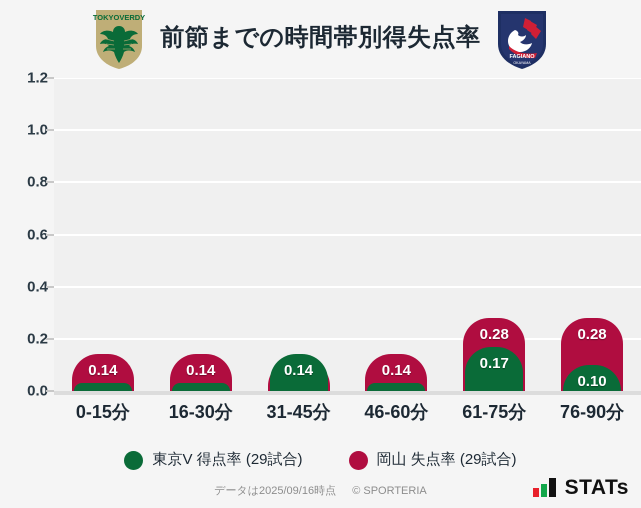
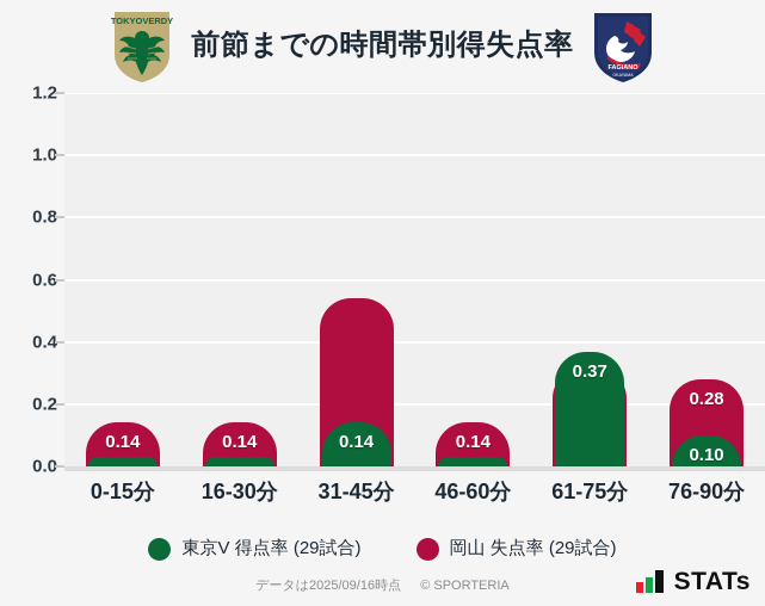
岡山 失点率 (29試合)/31-45分: 0.12 -> 0.54
東京V 得点率 (29試合)/61-75分: 0.17 -> 0.37
岡山 失点率 (29試合)/61-75分: 0.28 -> 0.32
